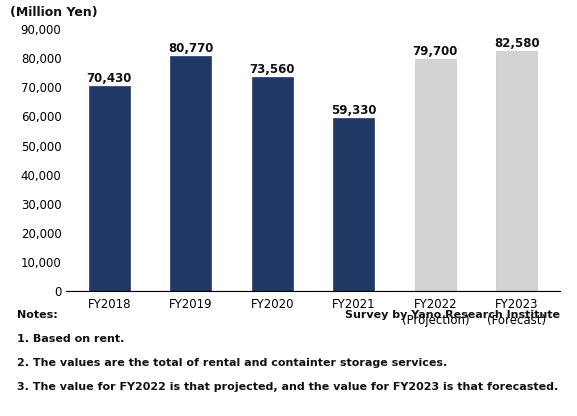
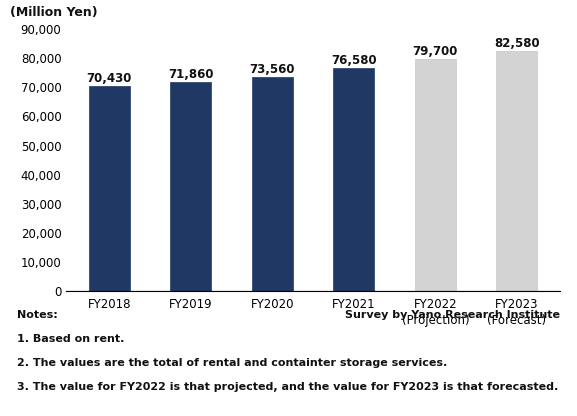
FY2019: 80,770 -> 71,860
FY2021: 59,330 -> 76,580
